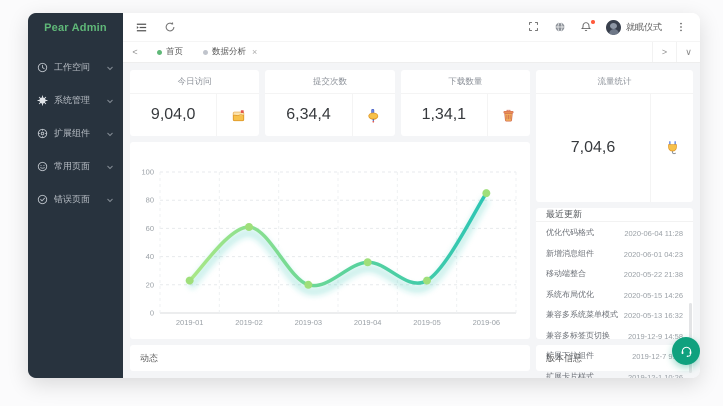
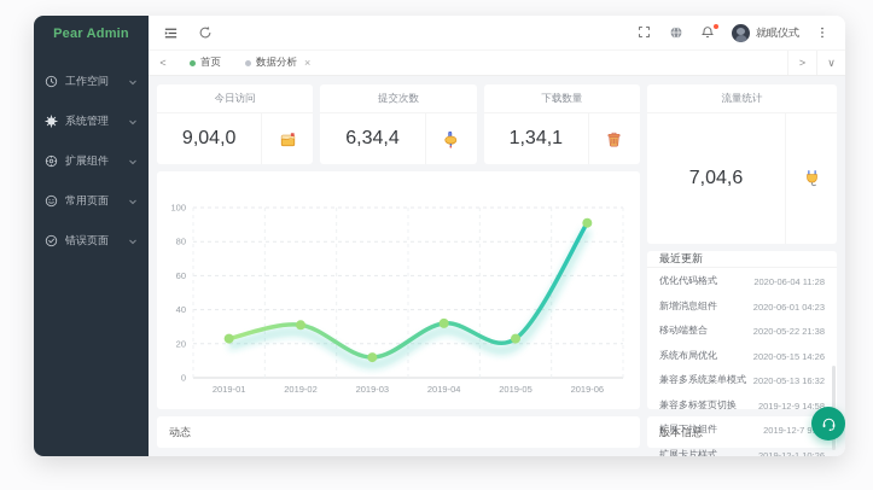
2019-02: 61 -> 31
2019-03: 20 -> 12
2019-04: 36 -> 32
2019-06: 85 -> 91
